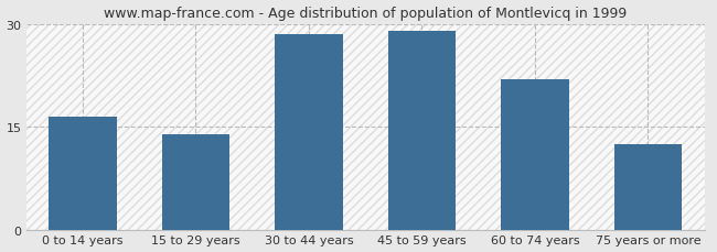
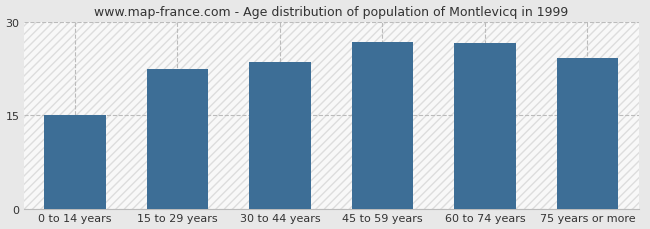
0 to 14 years: 16.5 -> 15.0
15 to 29 years: 14.0 -> 22.4
30 to 44 years: 28.5 -> 23.6
45 to 59 years: 29.0 -> 26.8
60 to 74 years: 22.0 -> 26.6
75 years or more: 12.5 -> 24.2
